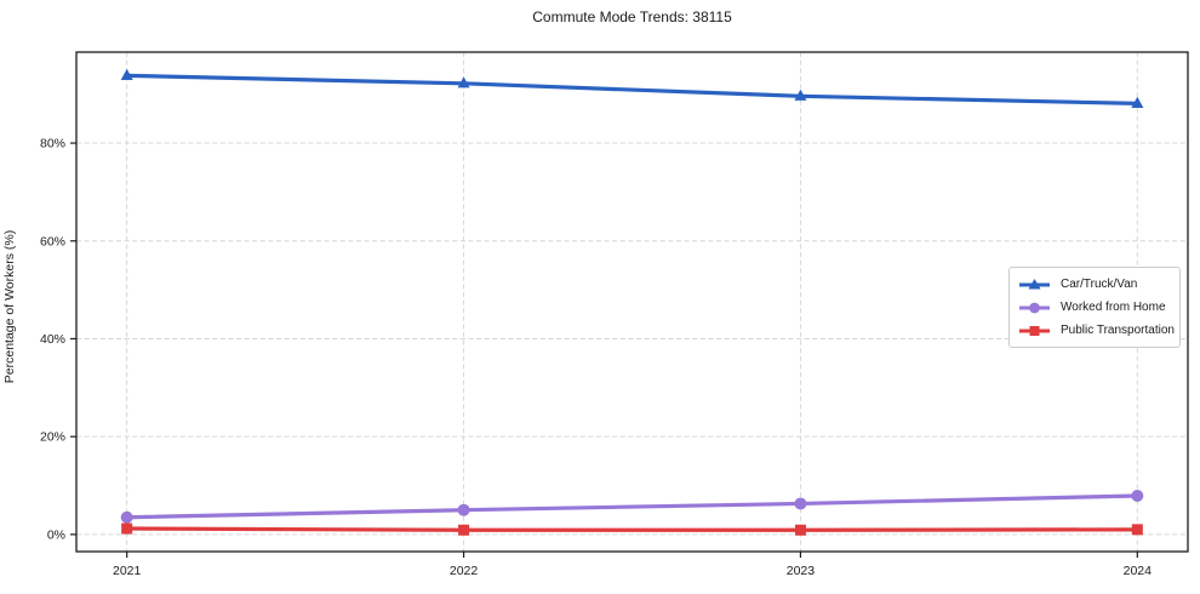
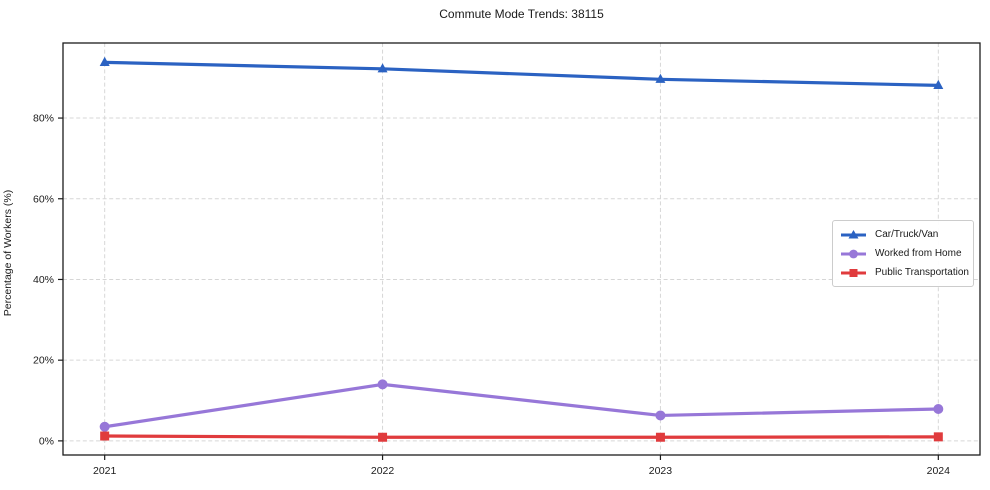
Worked from Home/2022: 5% -> 14%
